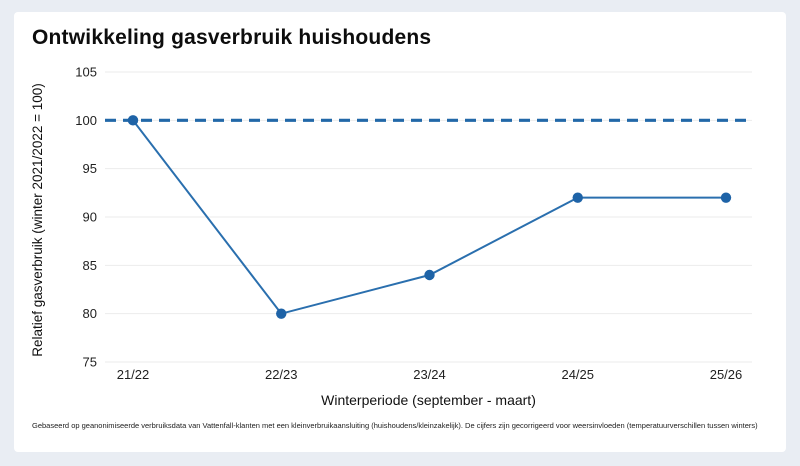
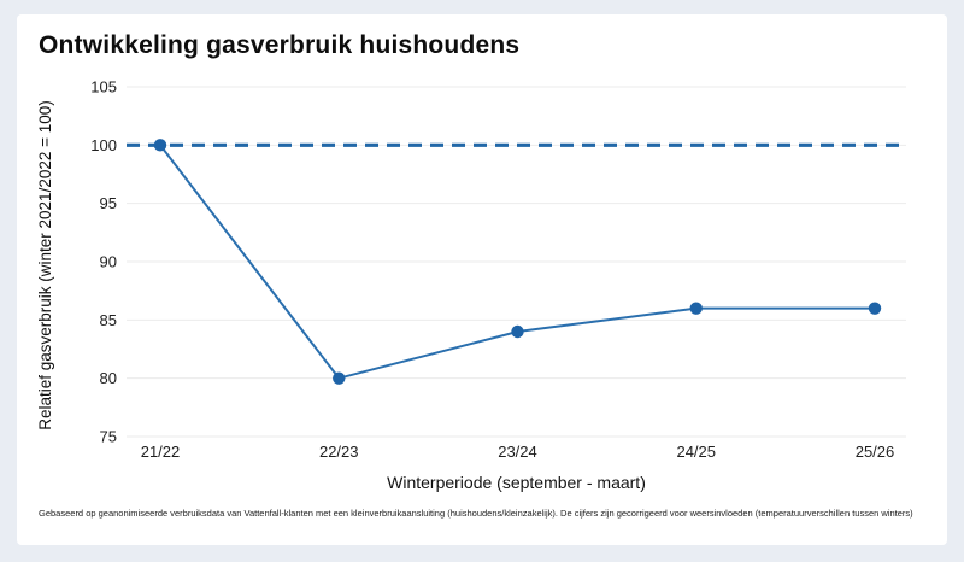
24/25: 92 -> 86
25/26: 92 -> 86
